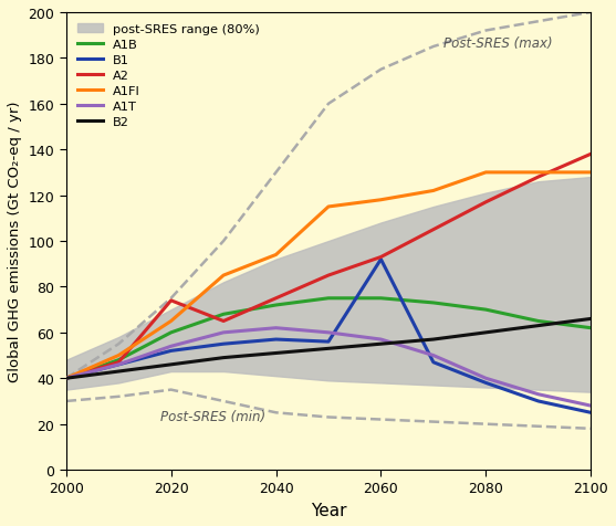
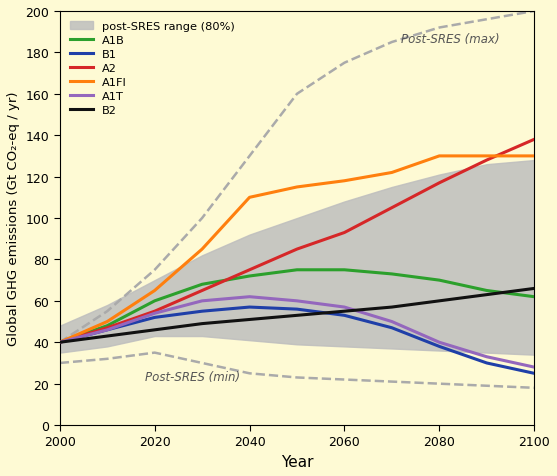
A2/2020: 74 -> 55
A1FI/2040: 94 -> 110
B1/2060: 92 -> 53
